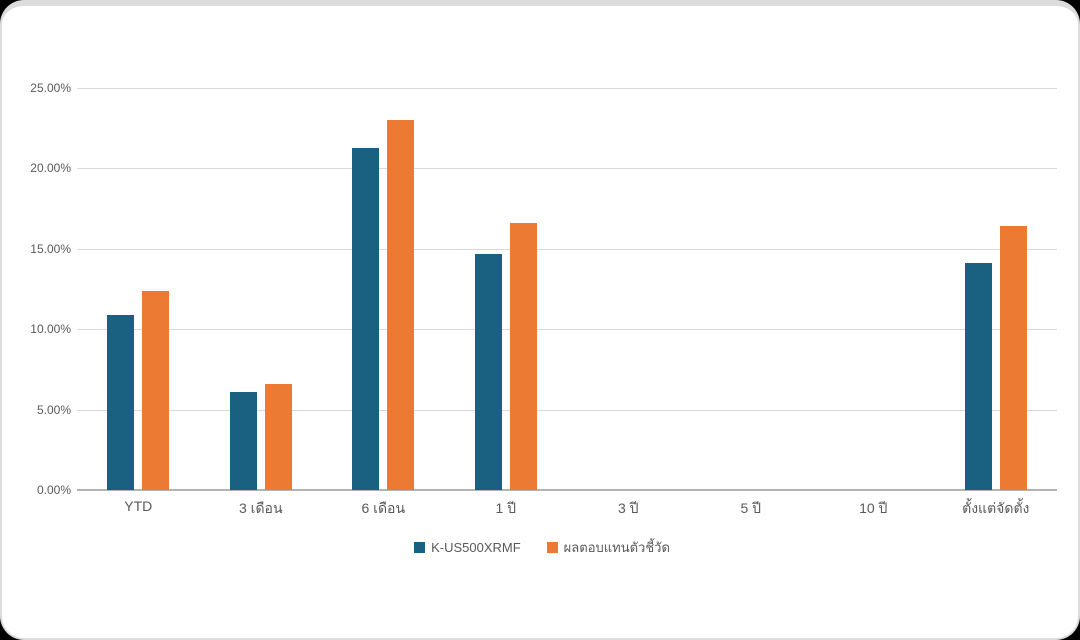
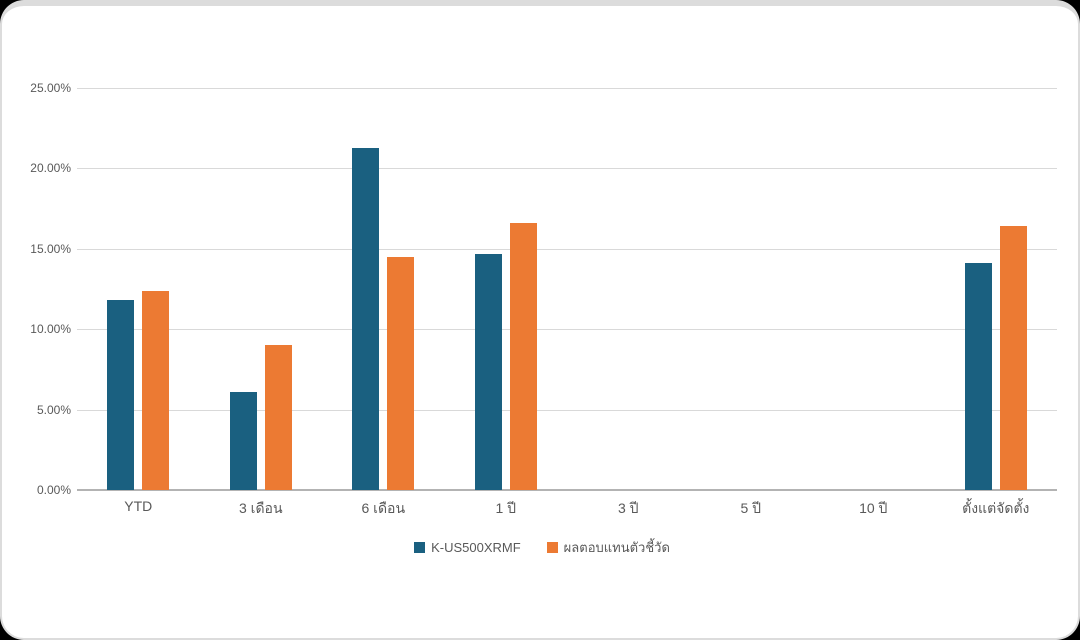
K-US500XRMF/YTD: 10.9% -> 11.8%
ผลตอบแทนตัวชี้วัด/3 เดือน: 6.6% -> 9.0%
ผลตอบแทนตัวชี้วัด/6 เดือน: 23.0% -> 14.5%
